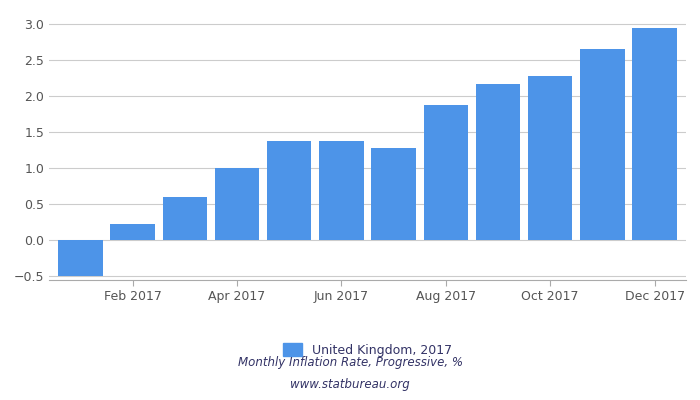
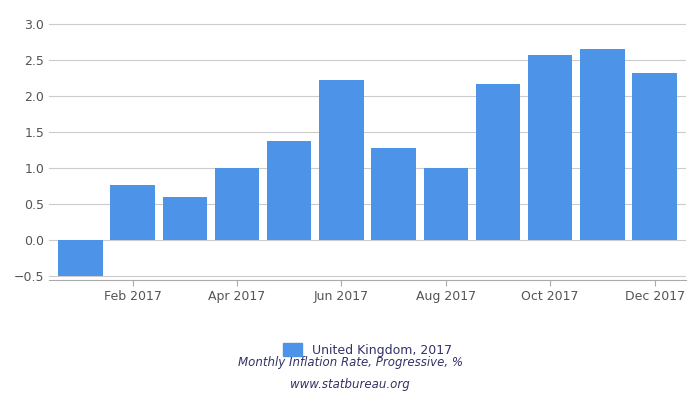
Feb 2017: 0.22 -> 0.76
Jun 2017: 1.37 -> 2.22
Aug 2017: 1.87 -> 1.00
Oct 2017: 2.27 -> 2.56
Dec 2017: 2.94 -> 2.32
